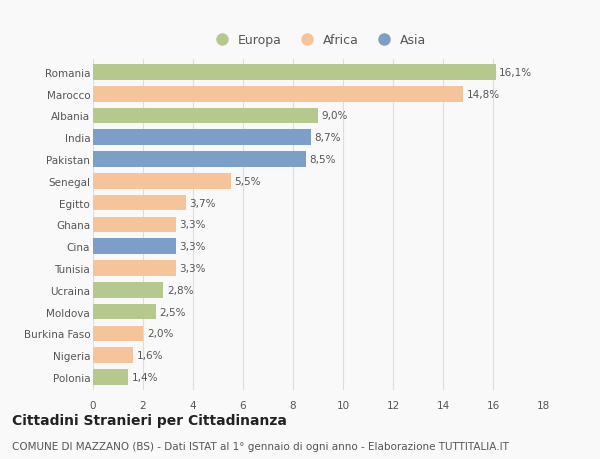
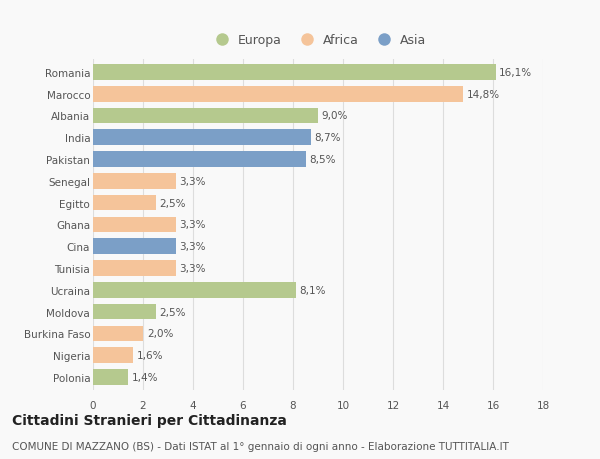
Senegal: 5,5% -> 3,3%
Egitto: 3,7% -> 2,5%
Ucraina: 2,8% -> 8,1%
